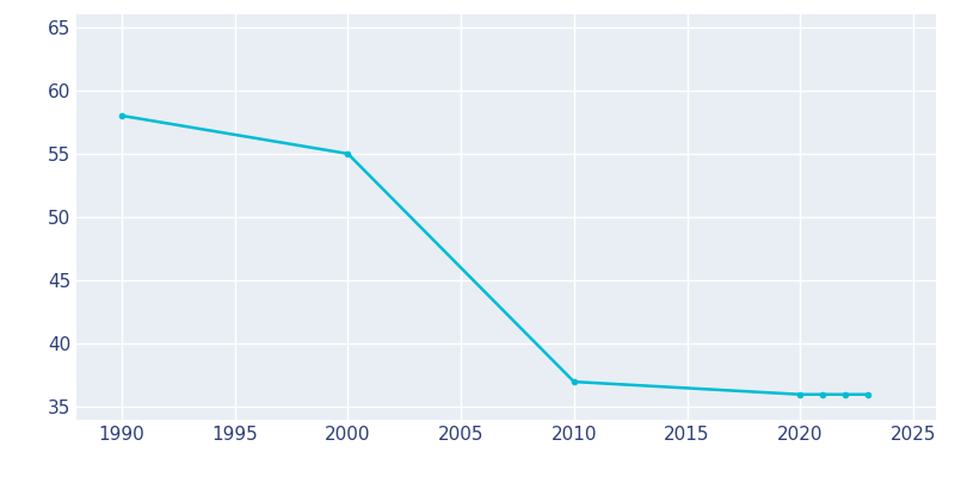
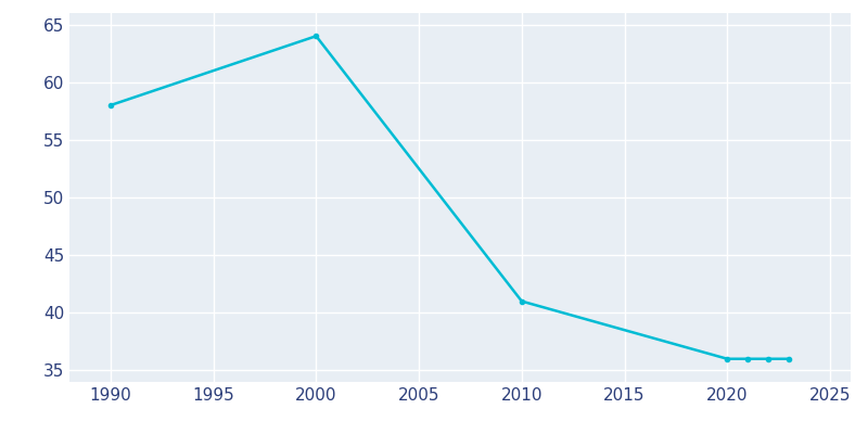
2000: 55 -> 64
2010: 37 -> 41
